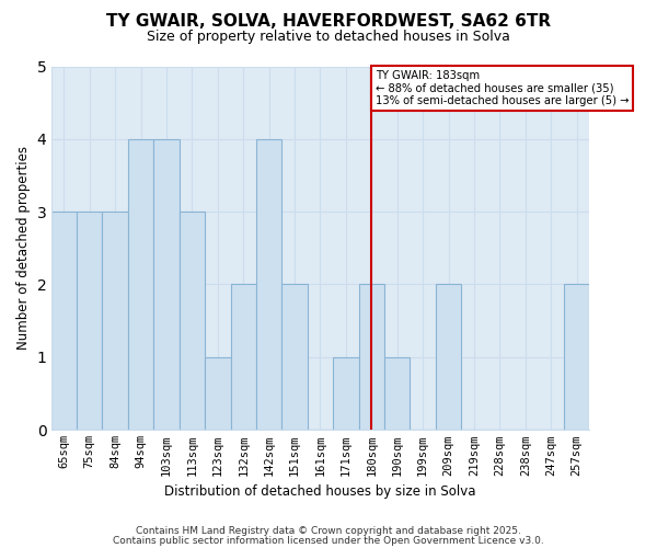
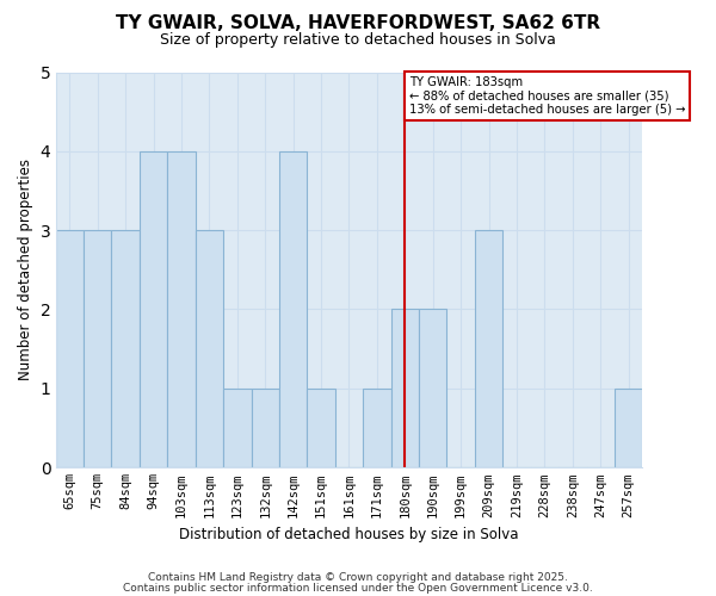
132sqm: 2 -> 1
151sqm: 2 -> 1
190sqm: 1 -> 2
209sqm: 2 -> 3
257sqm: 2 -> 1
